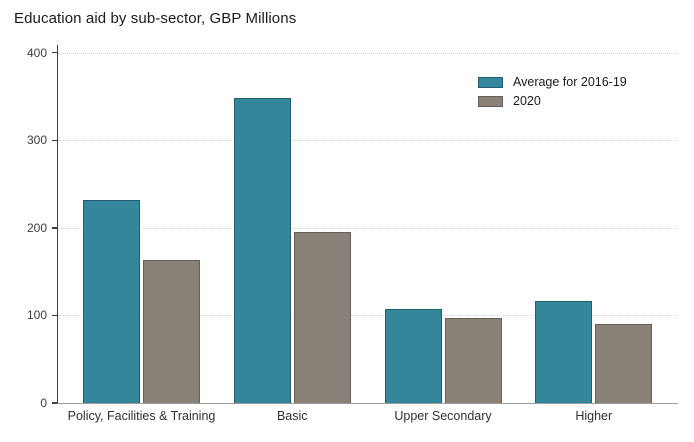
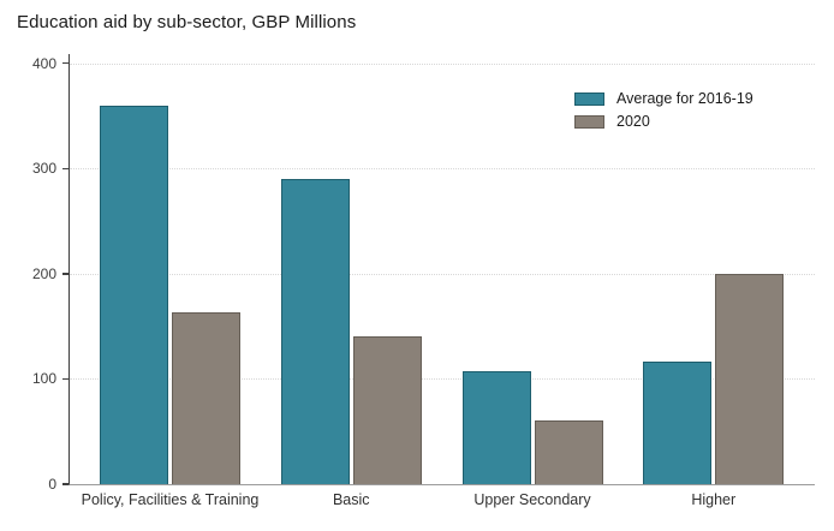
Average for 2016-19/Policy, Facilities & Training: 230 -> 360
Average for 2016-19/Basic: 350 -> 290
2020/Basic: 200 -> 140
2020/Upper Secondary: 100 -> 60
2020/Higher: 90 -> 200
